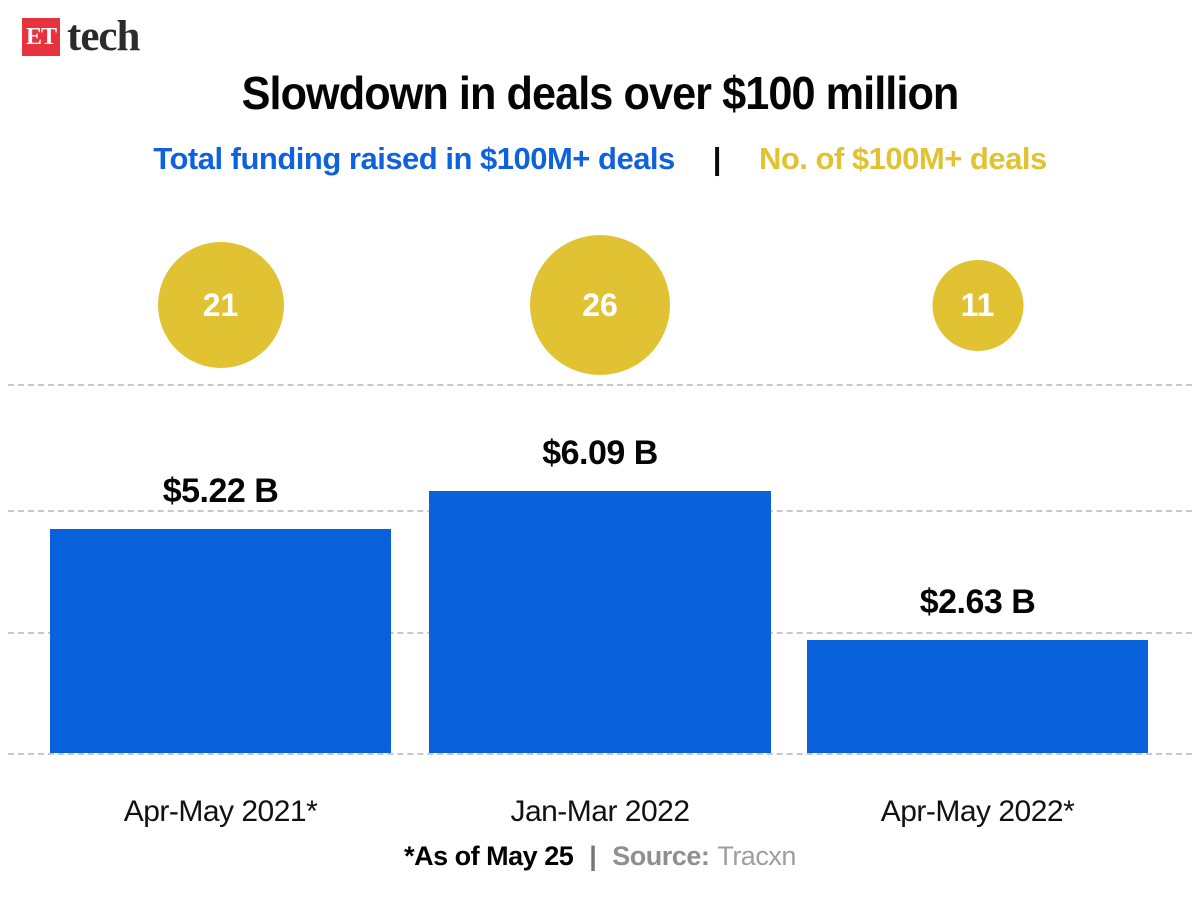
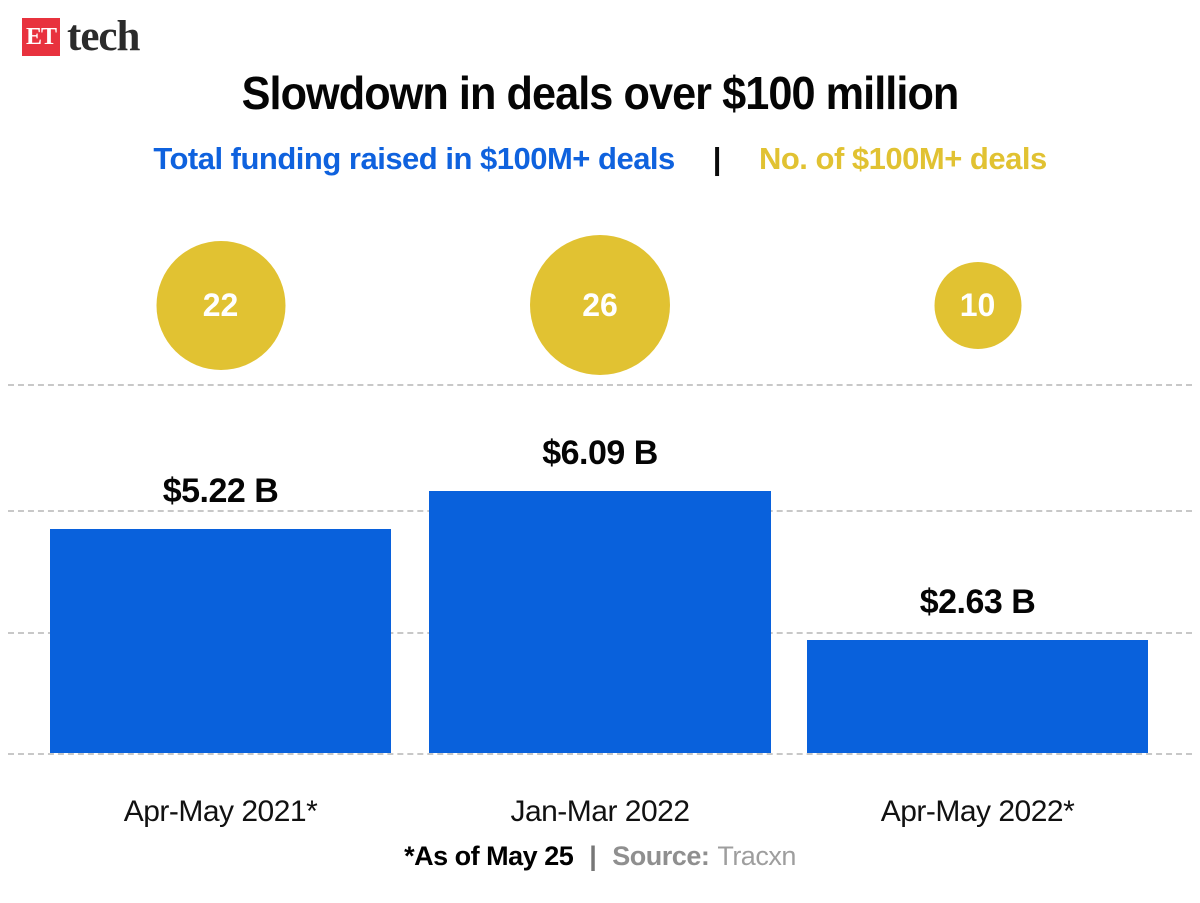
No. of $100M+ deals/Apr-May 2021*: 21 -> 22
No. of $100M+ deals/Apr-May 2022*: 11 -> 10
